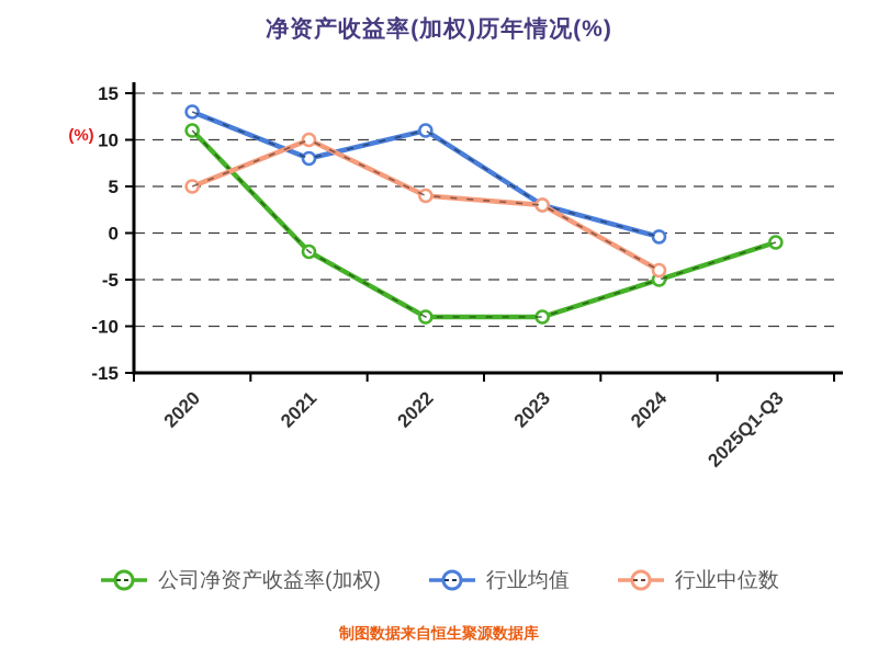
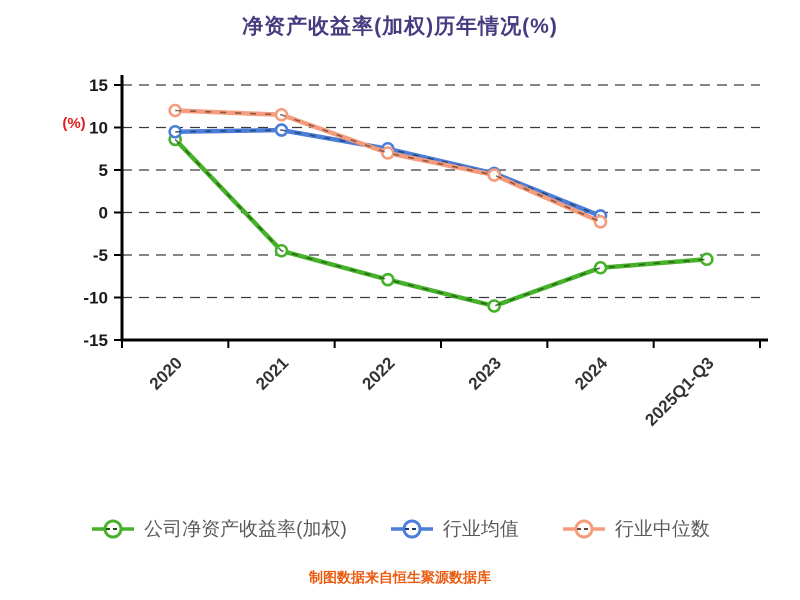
公司净资产收益率(加权)/2020: 11 -> 9
行业均值/2020: 13 -> 10
行业中位数/2020: 5 -> 12
公司净资产收益率(加权)/2021: -2 -> -4
行业均值/2021: 8 -> 10
行业中位数/2021: 10 -> 12
公司净资产收益率(加权)/2022: -9 -> -8
行业均值/2022: 11 -> 8
行业中位数/2022: 4 -> 7
公司净资产收益率(加权)/2023: -9 -> -11
行业均值/2023: 3 -> 5
行业中位数/2023: 3 -> 4
公司净资产收益率(加权)/2024: -5 -> -6
行业中位数/2024: -4 -> -1
公司净资产收益率(加权)/2025Q1-Q3: -1 -> -6
